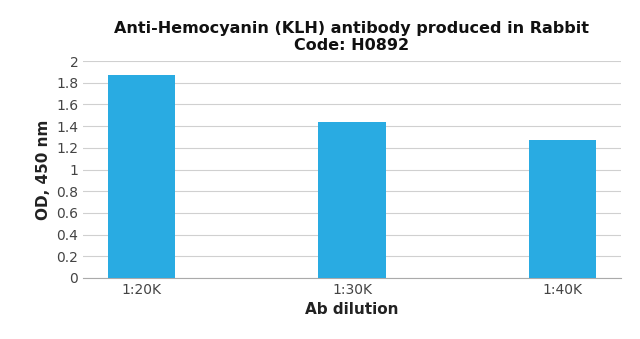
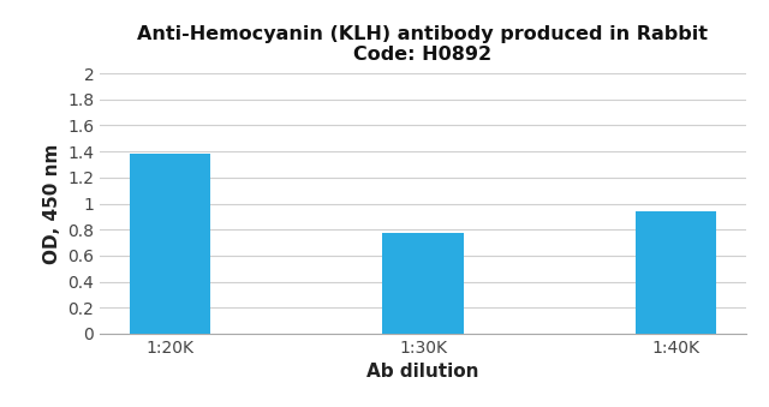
1:20K: 1.87 -> 1.38
1:30K: 1.44 -> 0.77
1:40K: 1.27 -> 0.94
